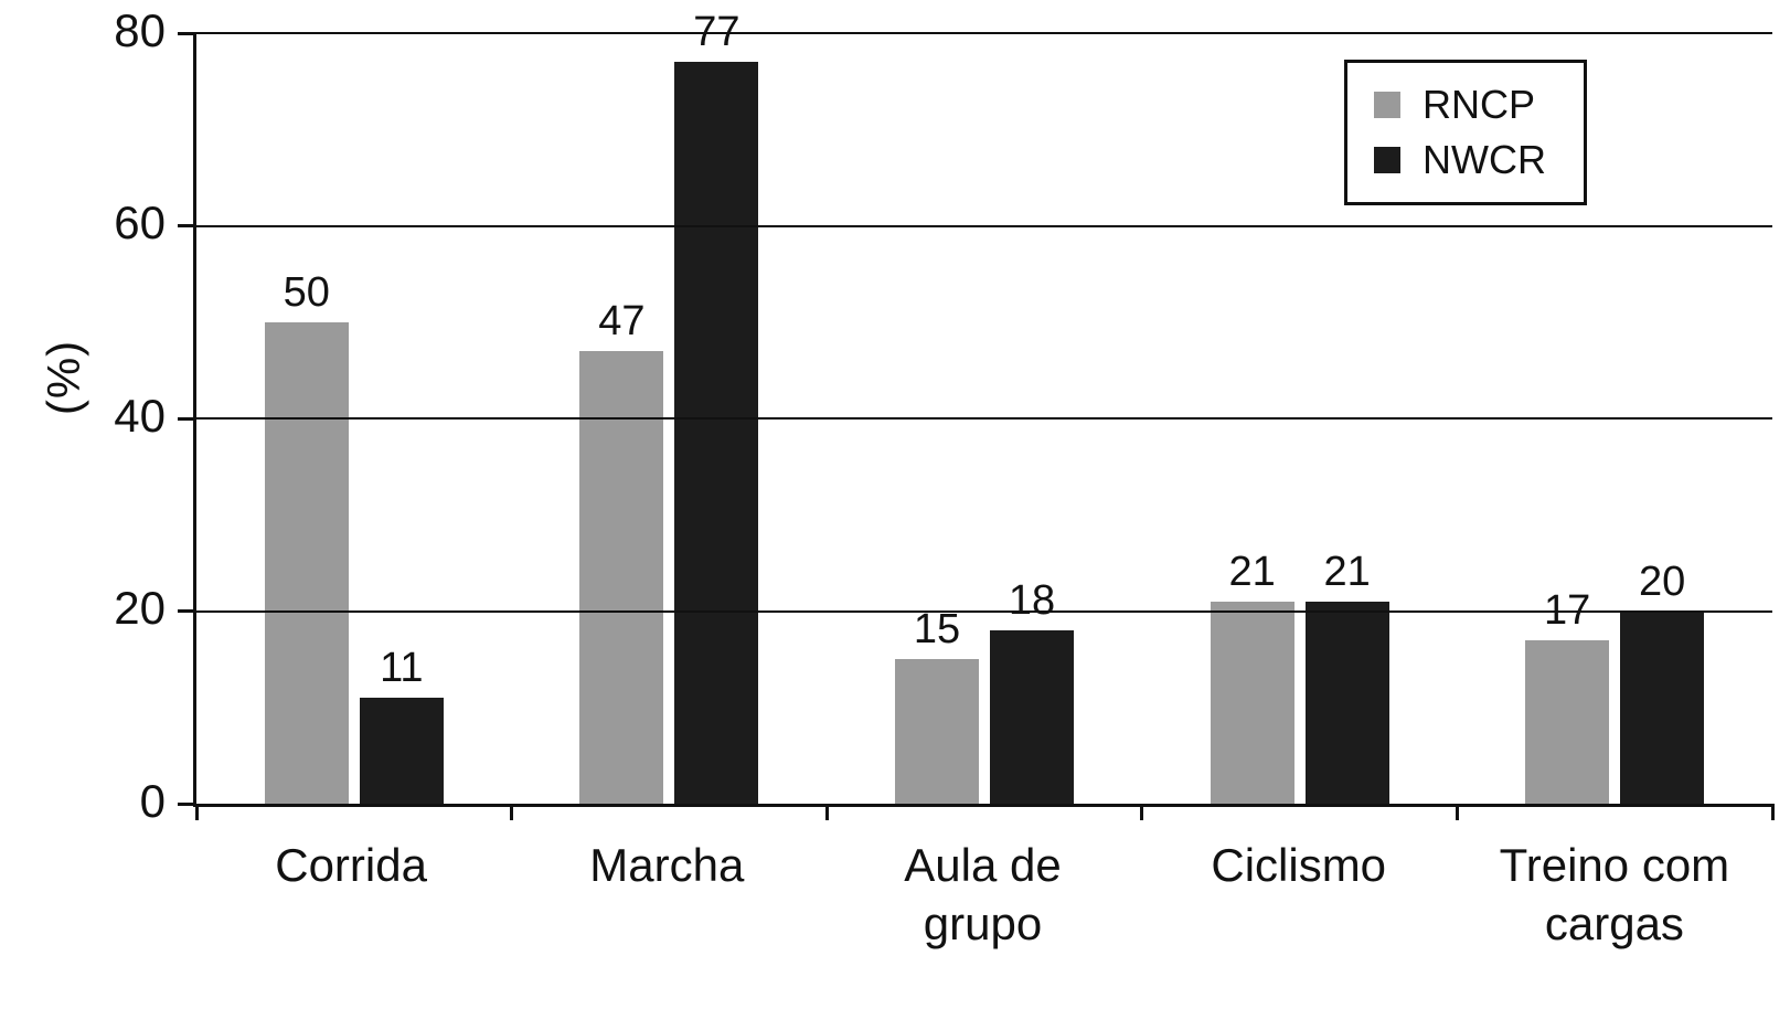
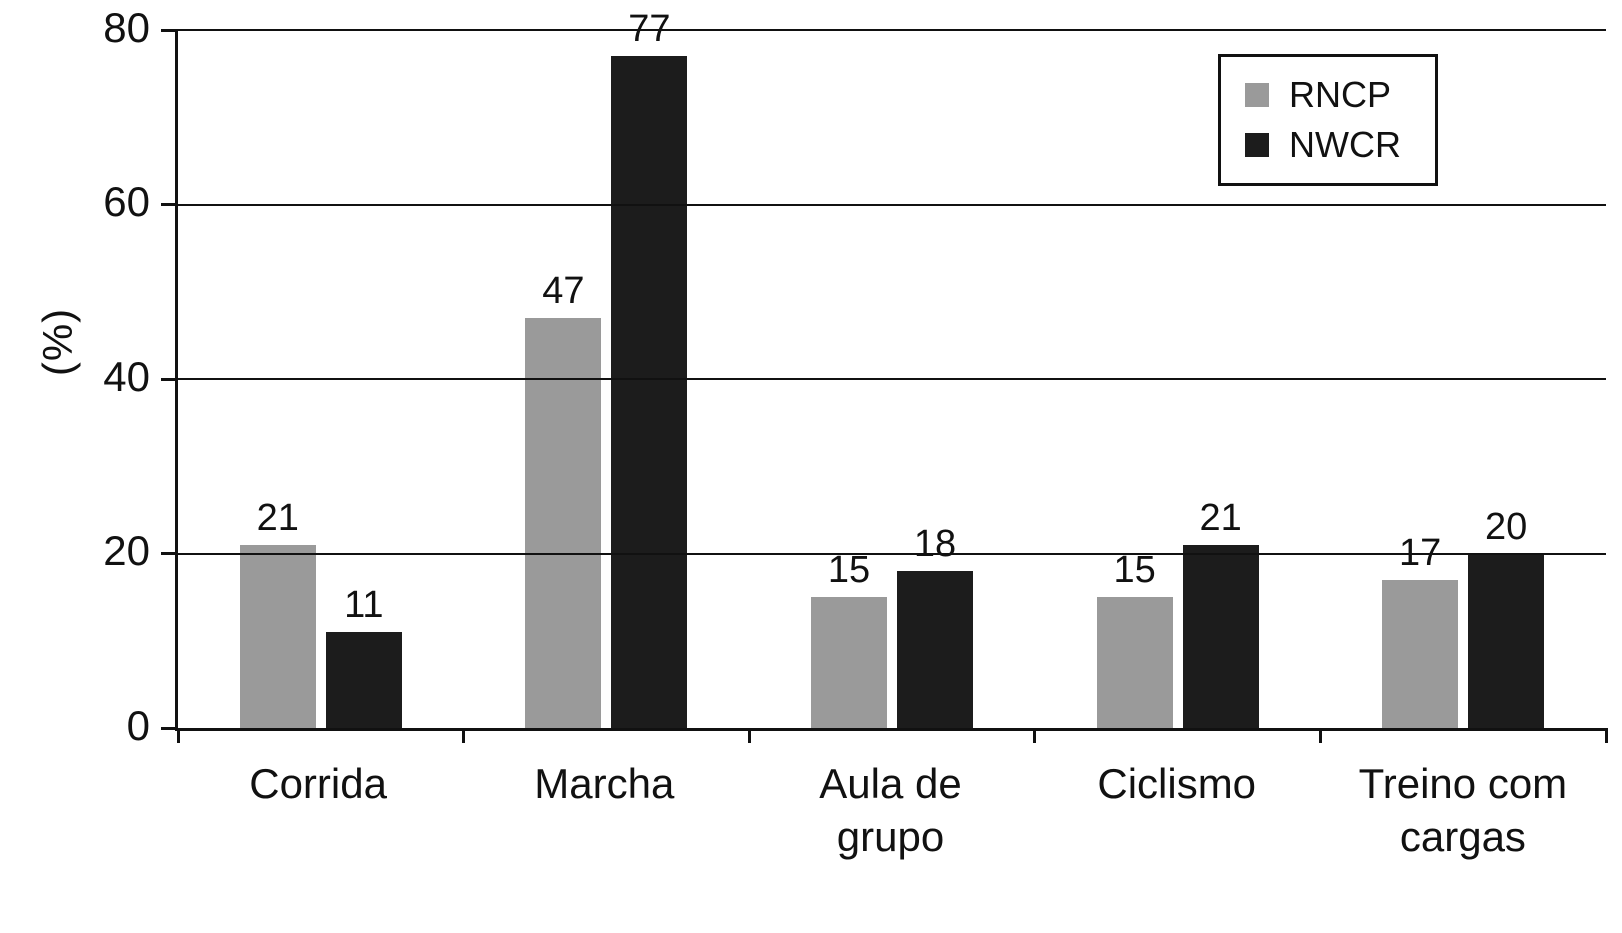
RNCP/Corrida: 50 -> 21
RNCP/Ciclismo: 21 -> 15
